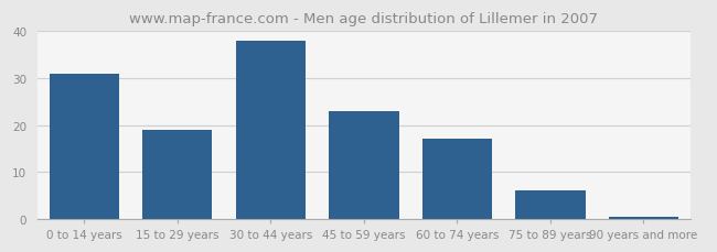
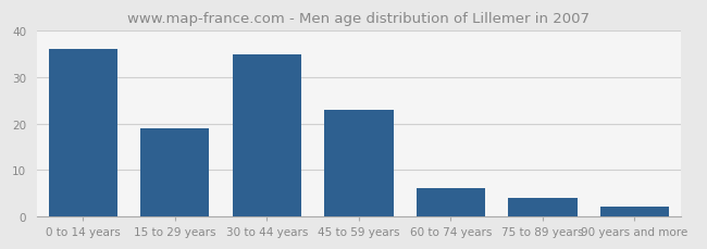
0 to 14 years: 31.0 -> 36.0
30 to 44 years: 38.0 -> 35.0
60 to 74 years: 17.0 -> 6.0
75 to 89 years: 6.0 -> 4.0
90 years and more: 0.5 -> 2.0
